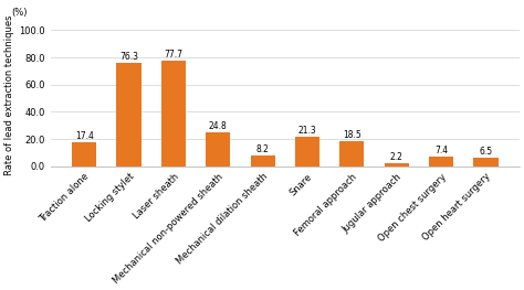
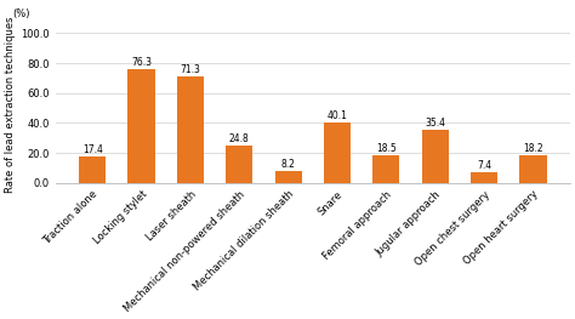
Laser sheath: 77.7 -> 71.3
Snare: 21.3 -> 40.1
Jugular approach: 2.2 -> 35.4
Open heart surgery: 6.5 -> 18.2
